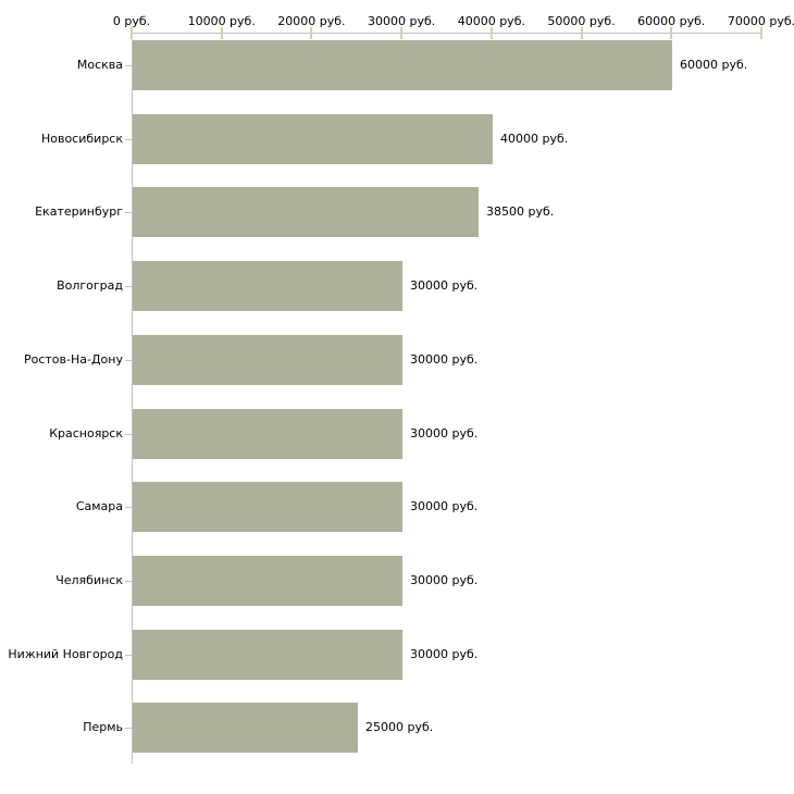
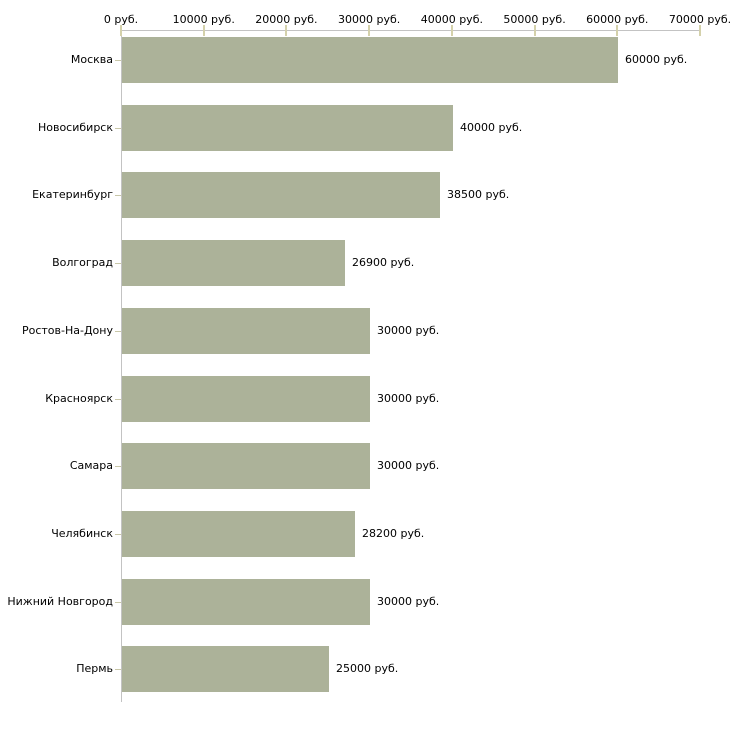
Волгоград: 30000 -> 26900
Челябинск: 30000 -> 28200
